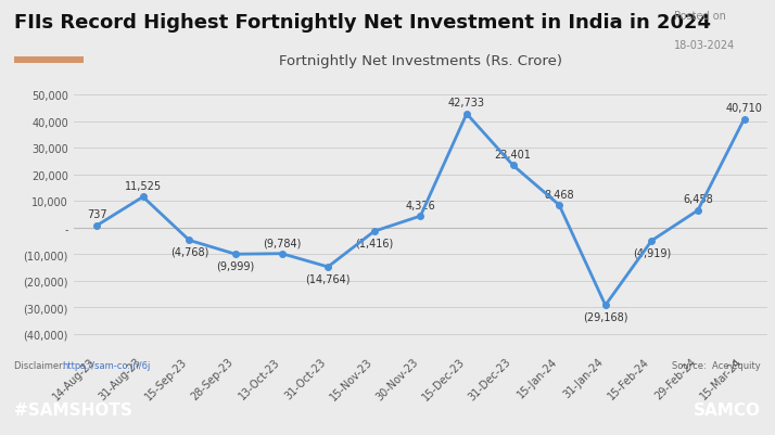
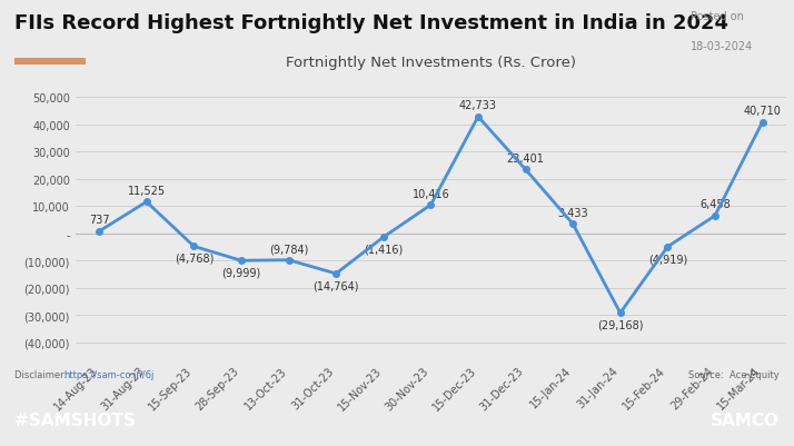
30-Nov-23: 4,326 -> 10,416
15-Jan-24: 8,468 -> 3,433
